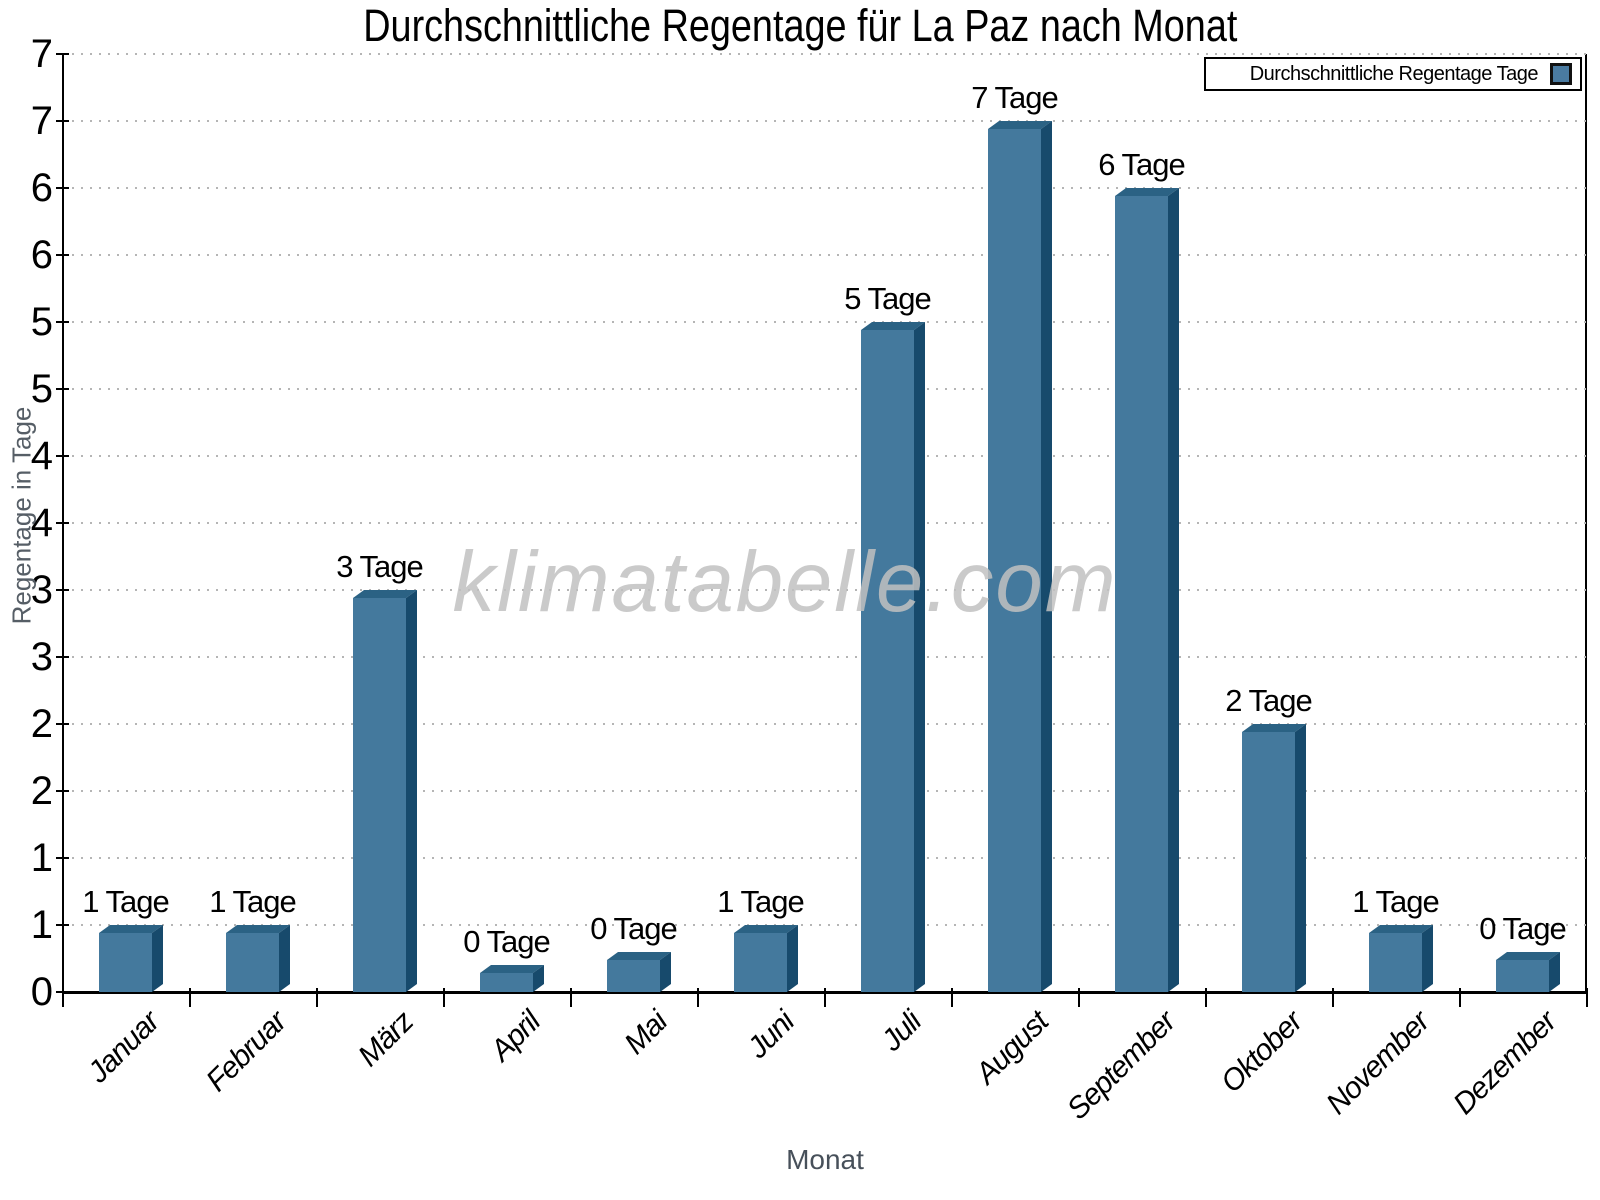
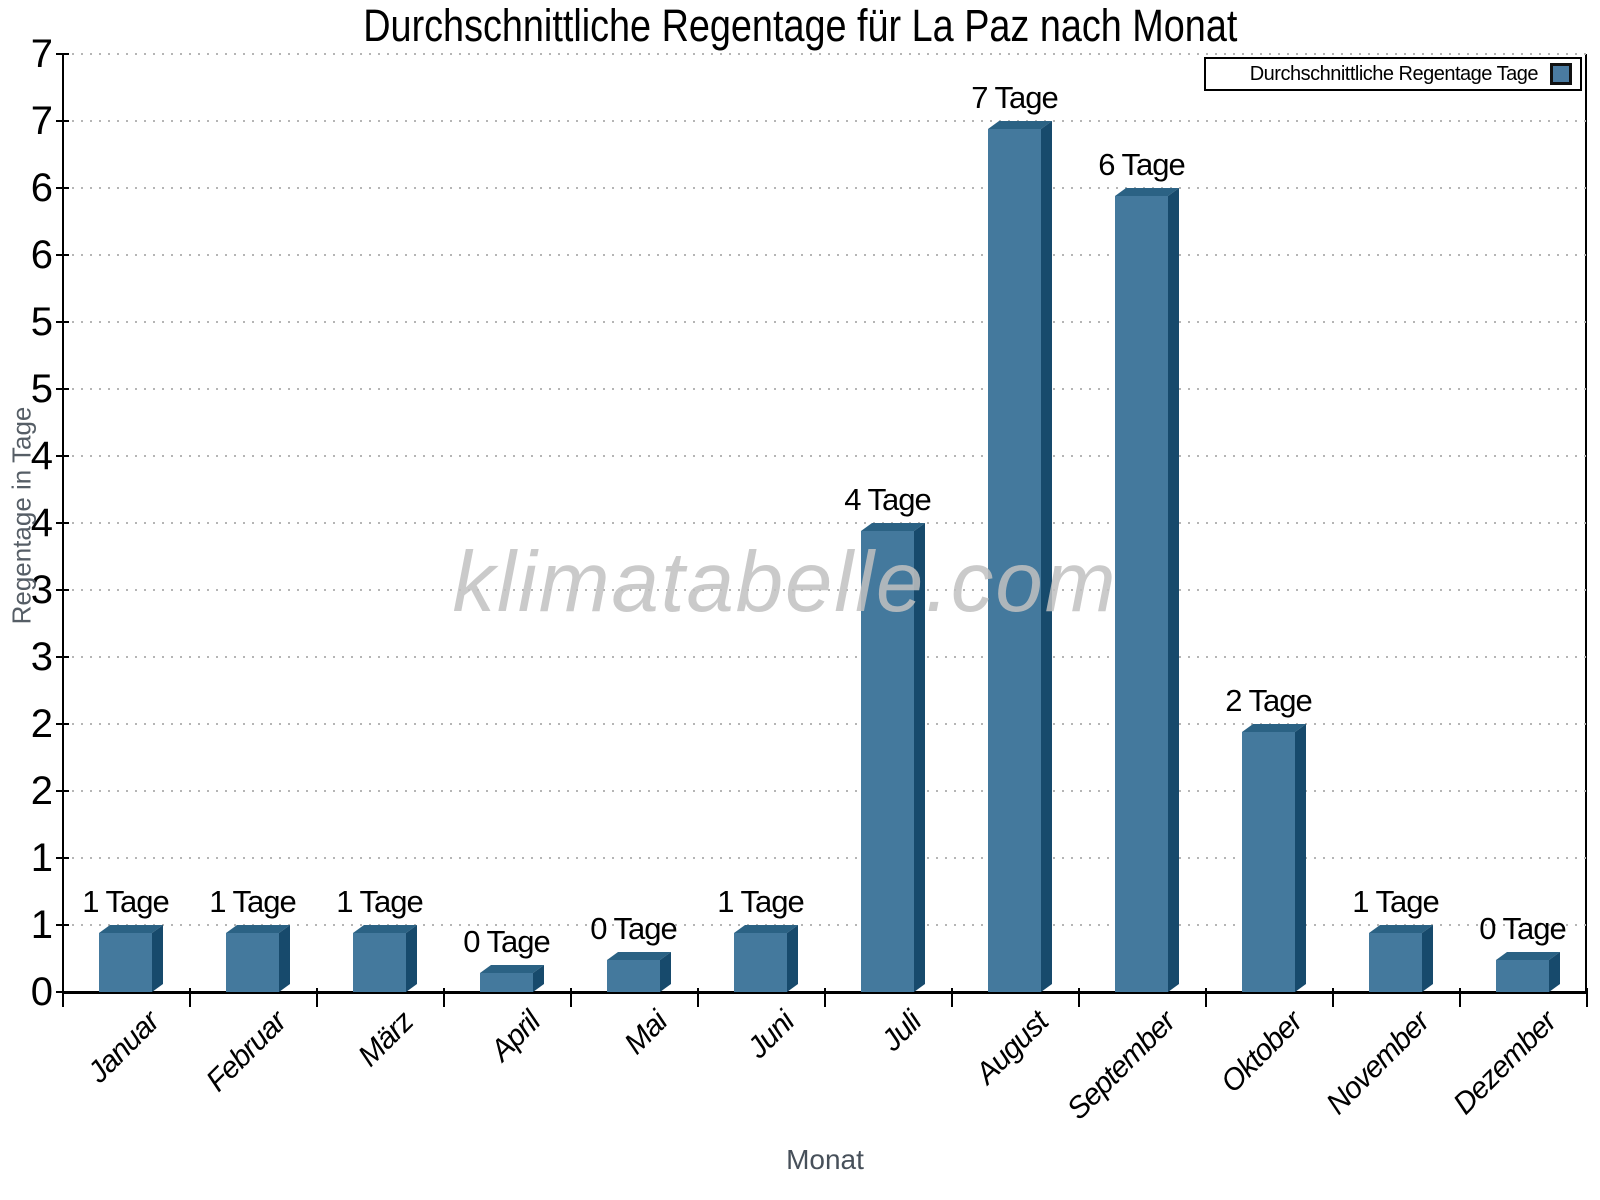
März: 3 -> 1
Juli: 5 -> 4
